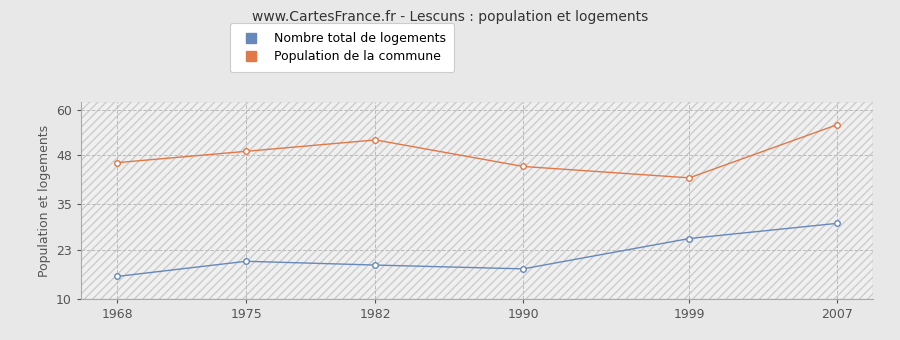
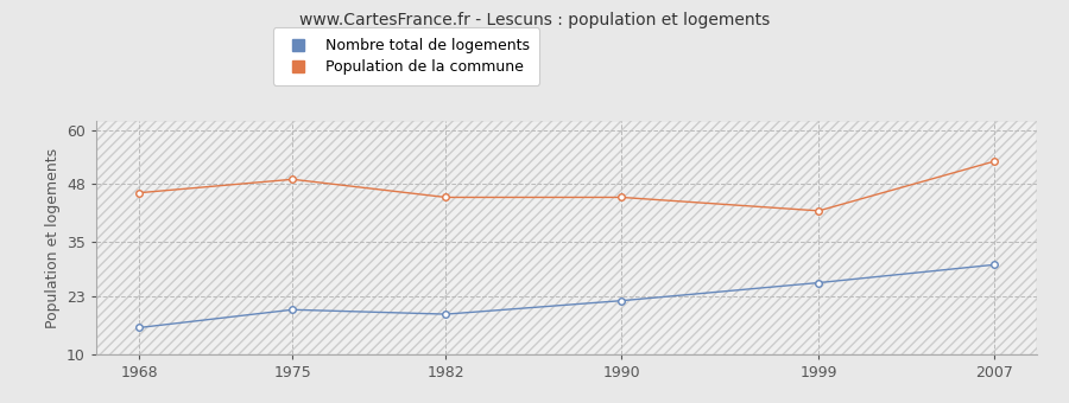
Population de la commune/1982: 52 -> 45
Nombre total de logements/1990: 18 -> 22
Population de la commune/2007: 56 -> 53
